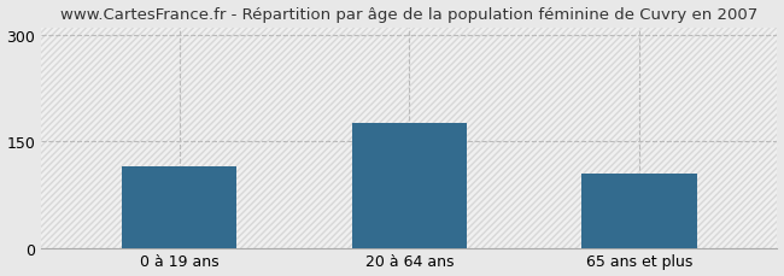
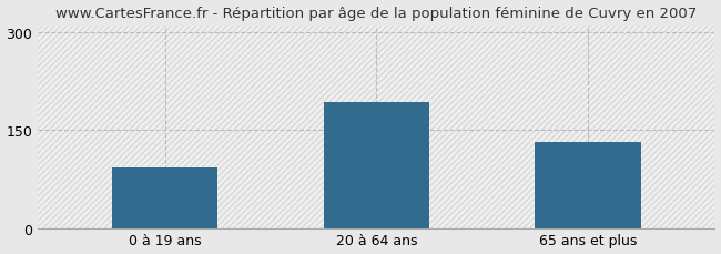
0 à 19 ans: 115 -> 92
20 à 64 ans: 175 -> 192
65 ans et plus: 105 -> 132
